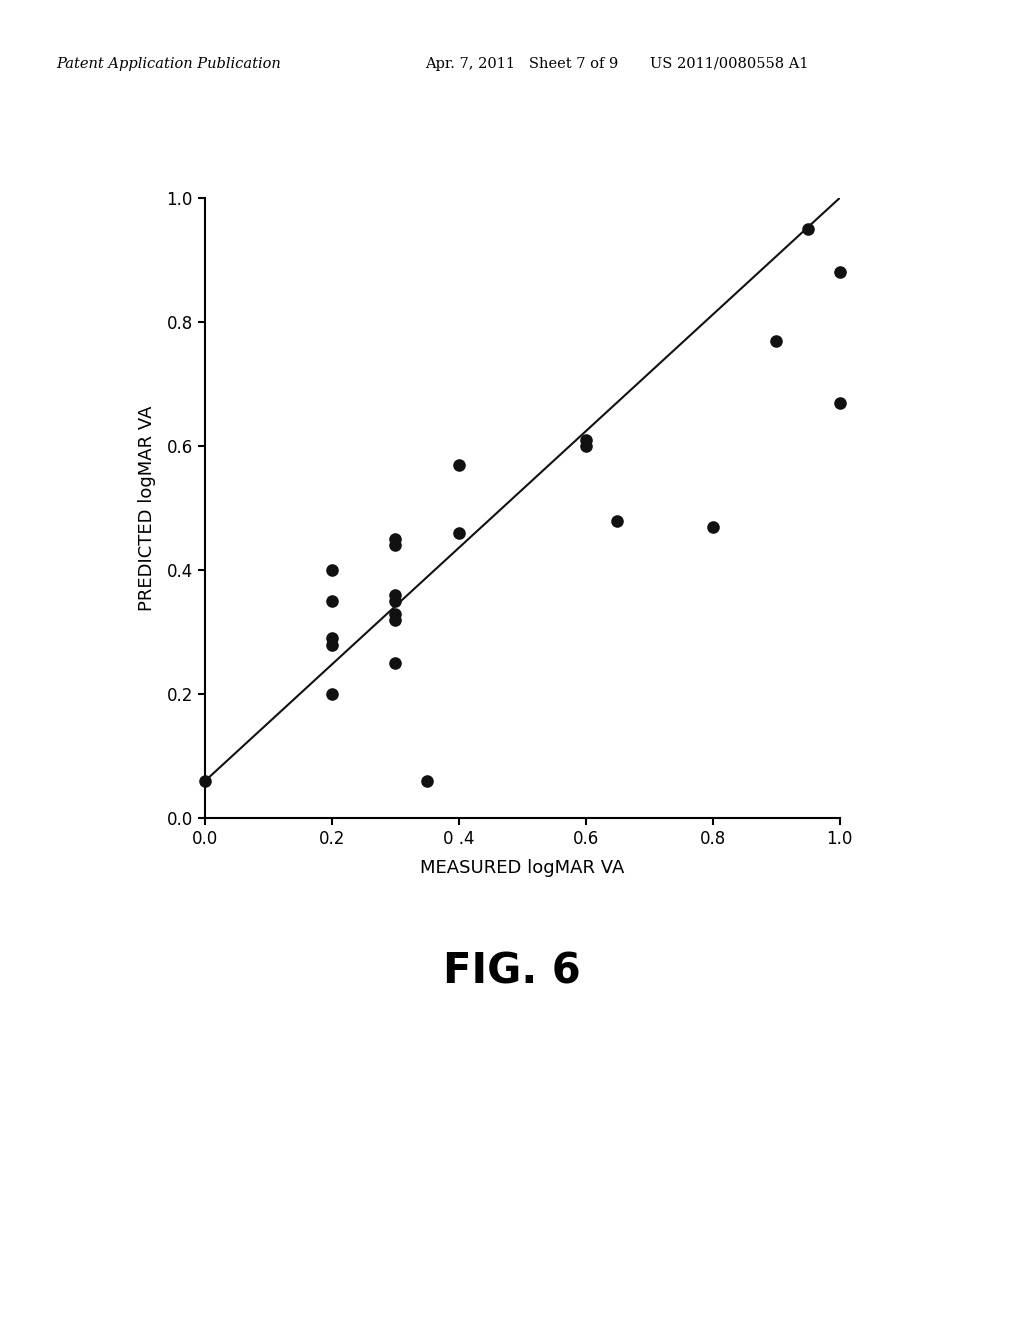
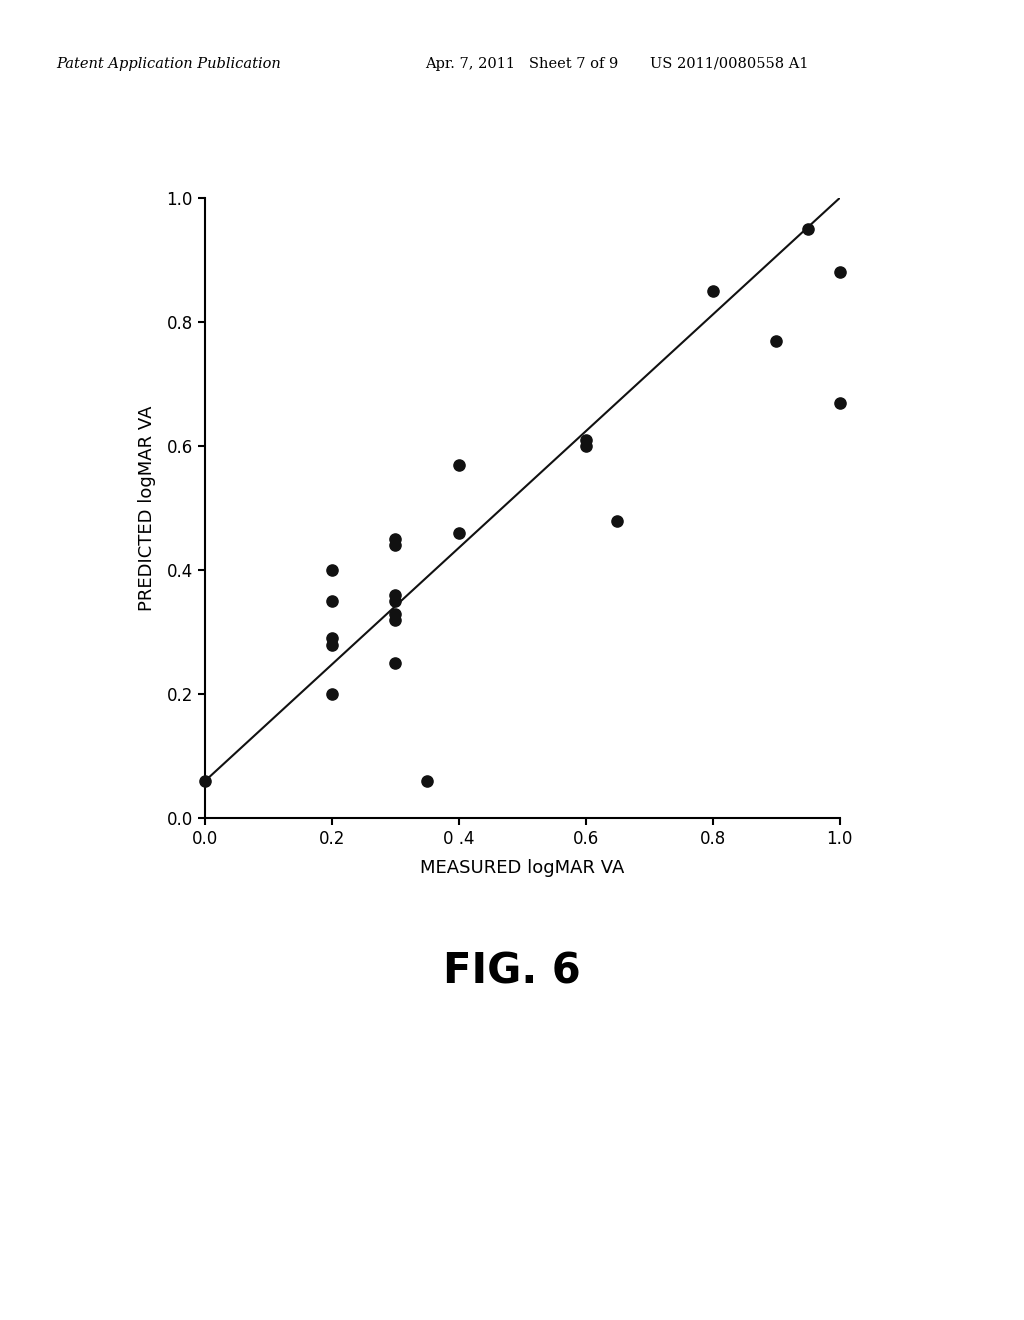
0.8: 0.47 -> 0.85
